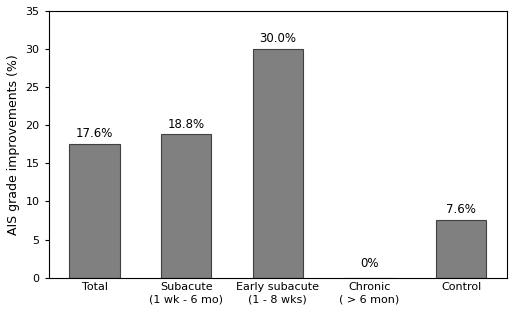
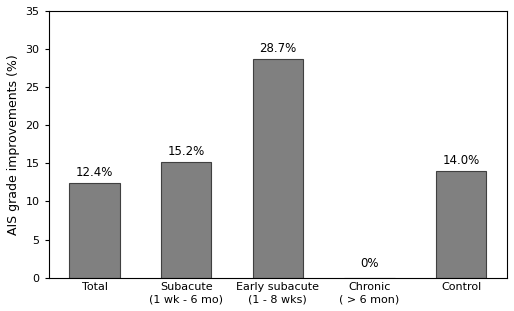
Total: 17.6% -> 12.4%
Subacute (1 wk - 6 mo): 18.8% -> 15.2%
Early subacute (1 - 8 wks): 30.0% -> 28.7%
Control: 7.6% -> 14.0%
